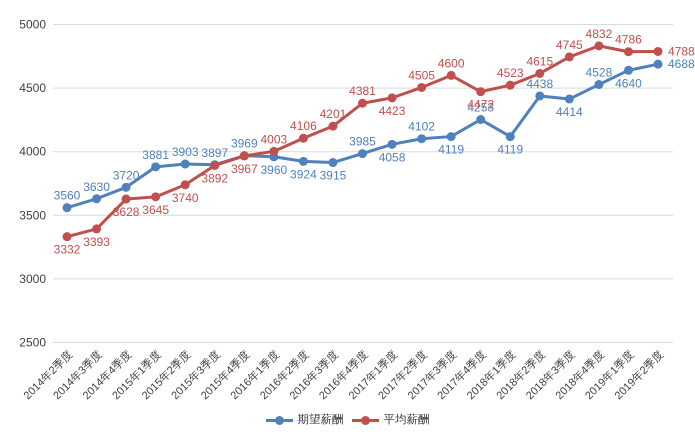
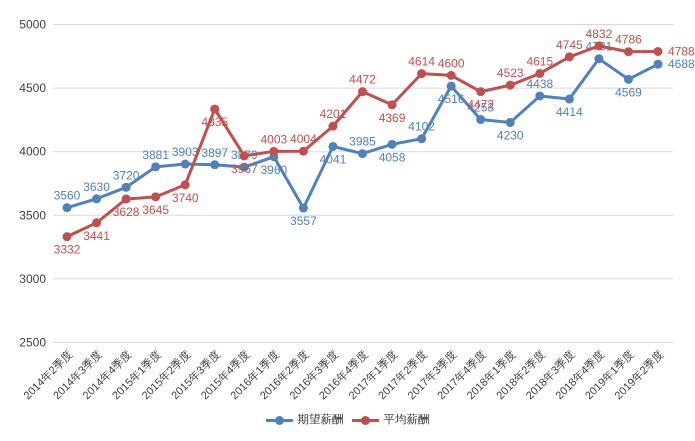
平均薪酬/2014年3季度: 3393 -> 3441
平均薪酬/2015年3季度: 3892 -> 4335
期望薪酬/2015年4季度: 3969 -> 3879
期望薪酬/2016年2季度: 3924 -> 3557
平均薪酬/2016年2季度: 4106 -> 4004
期望薪酬/2016年3季度: 3915 -> 4041
平均薪酬/2016年4季度: 4381 -> 4472
平均薪酬/2017年1季度: 4423 -> 4369
平均薪酬/2017年2季度: 4505 -> 4614
期望薪酬/2017年3季度: 4119 -> 4516
期望薪酬/2018年1季度: 4119 -> 4230
期望薪酬/2018年4季度: 4528 -> 4731
期望薪酬/2019年1季度: 4640 -> 4569
